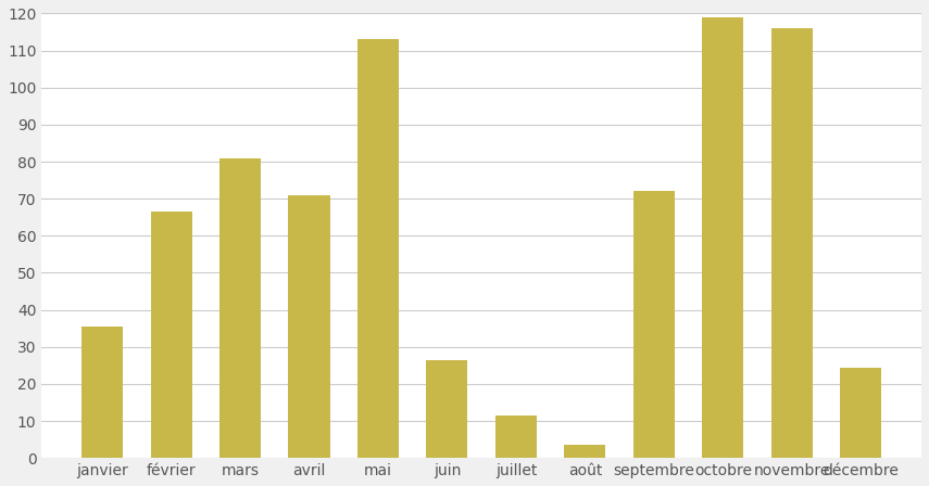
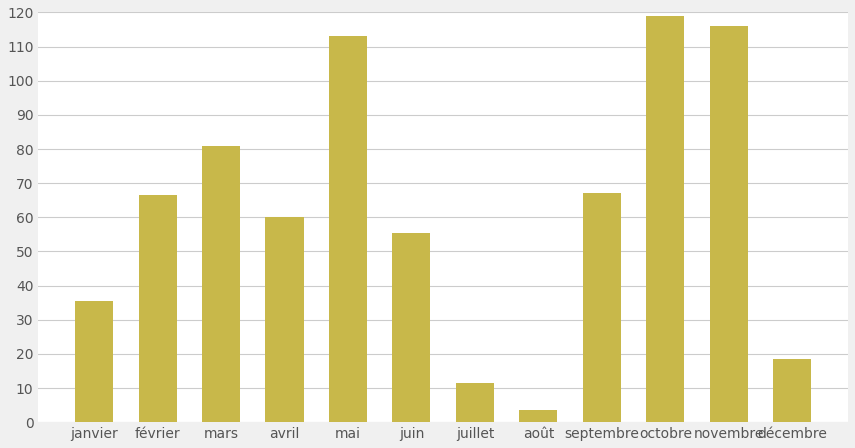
avril: 71.0 -> 60.0
juin: 26.5 -> 55.5
septembre: 72.0 -> 67.0
décembre: 24.5 -> 18.5
